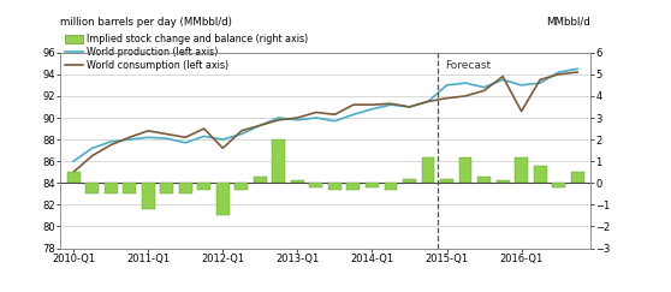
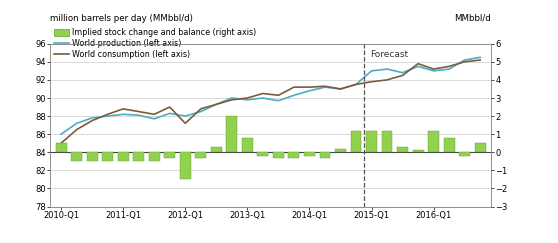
Implied stock change and balance (right axis)/2011-Q1: -1.2 -> -0.5
Implied stock change and balance (right axis)/2013-Q1: 0.1 -> 0.8
Implied stock change and balance (right axis)/2015-Q1: 0.2 -> 1.2
World consumption (left axis)/2016-Q1: 90.6 -> 93.2
